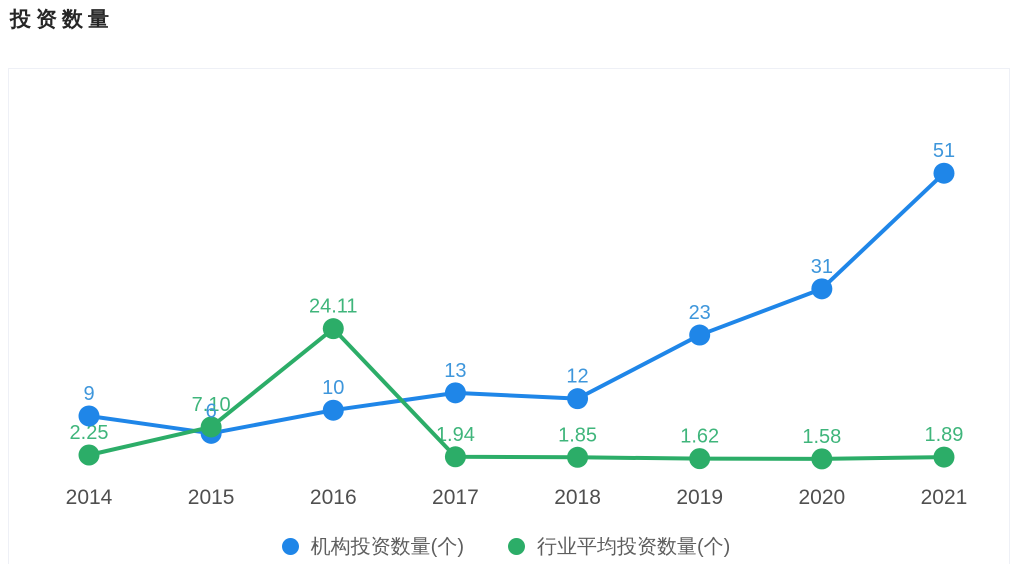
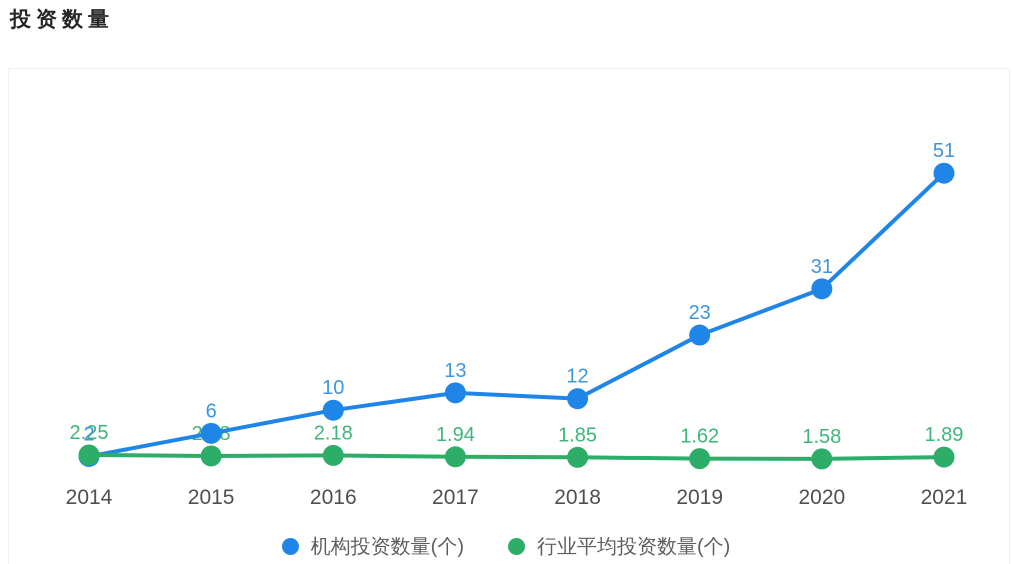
机构投资数量(个)/2014: 9 -> 2
行业平均投资数量(个)/2015: 7.10 -> 2.08
行业平均投资数量(个)/2016: 24.11 -> 2.18
